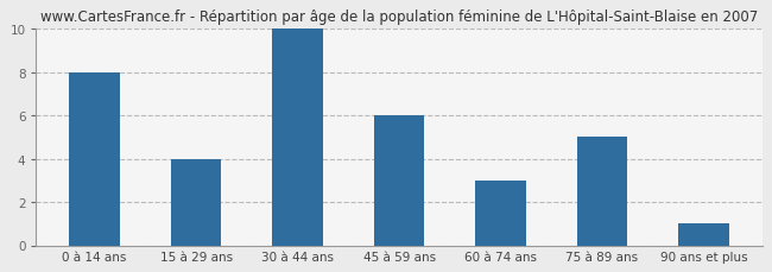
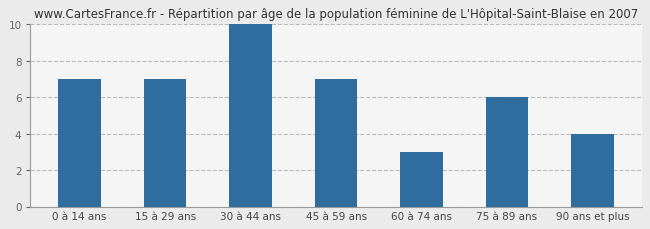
0 à 14 ans: 8 -> 7
15 à 29 ans: 4 -> 7
45 à 59 ans: 6 -> 7
75 à 89 ans: 5 -> 6
90 ans et plus: 1 -> 4
